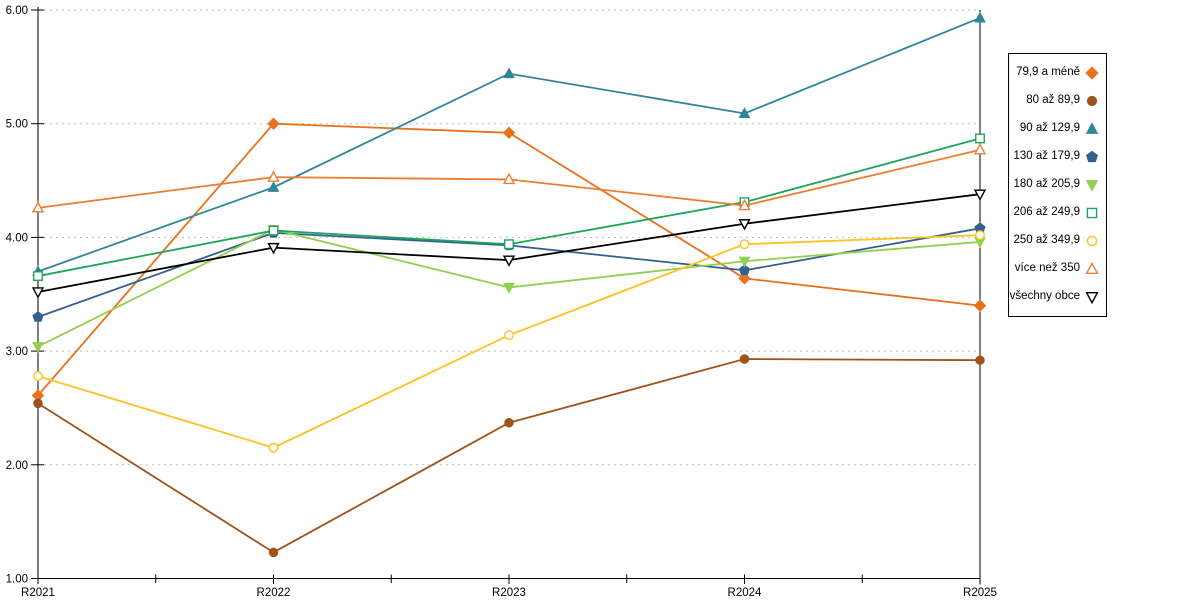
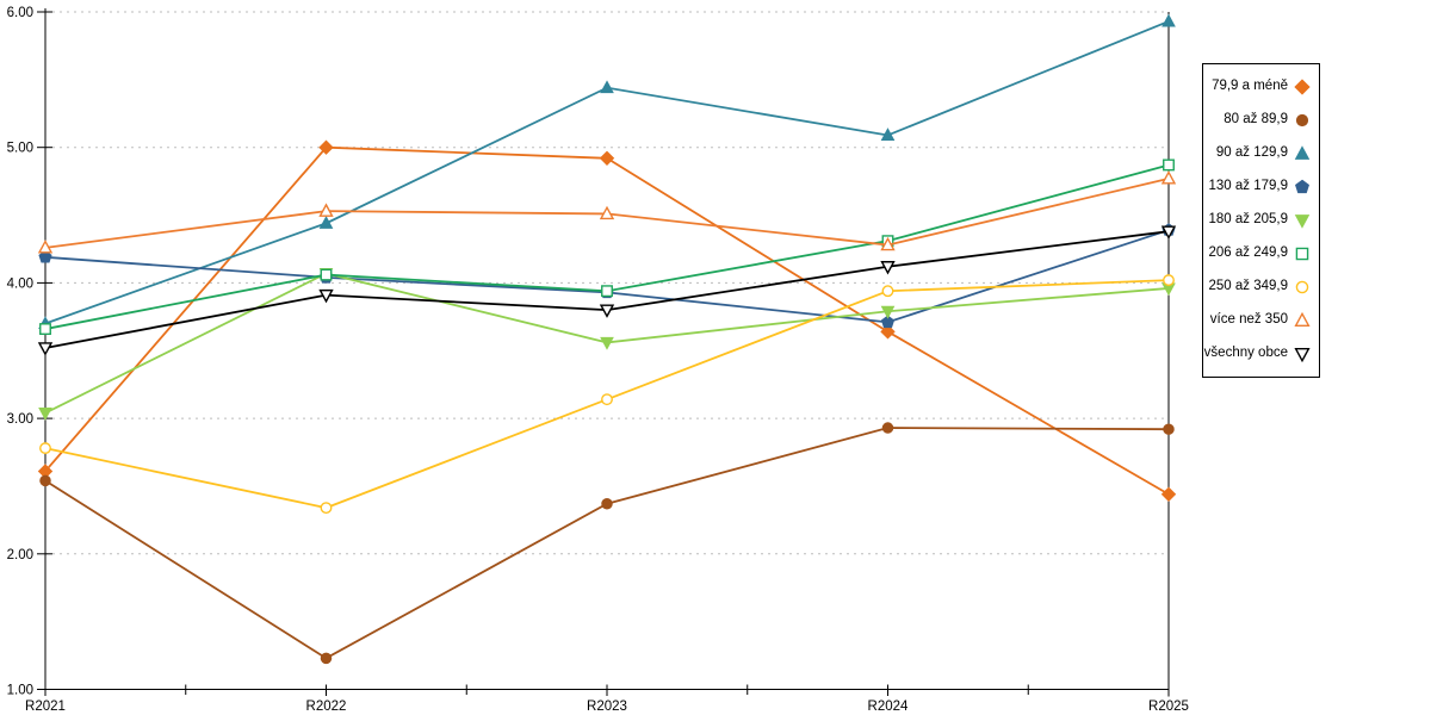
130 až 179,9/R2021: 3.30 -> 4.19
250 až 349,9/R2022: 2.15 -> 2.34
79,9 a méně/R2025: 3.40 -> 2.44
130 až 179,9/R2025: 4.08 -> 4.39
